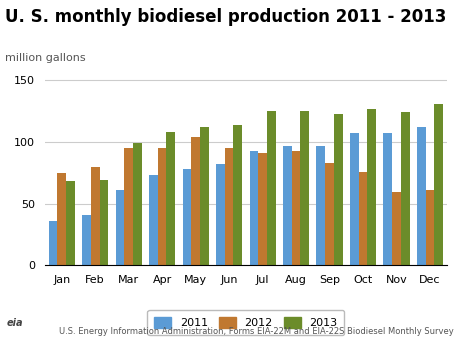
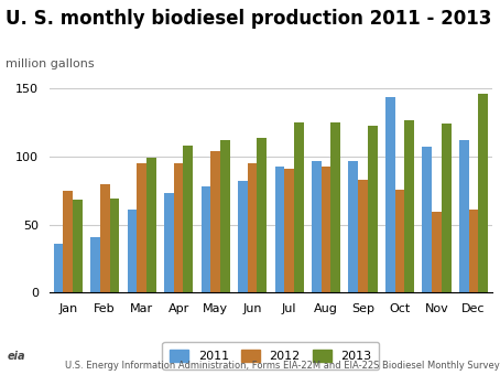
2011/Oct: 107 -> 144
2013/Dec: 131 -> 146
